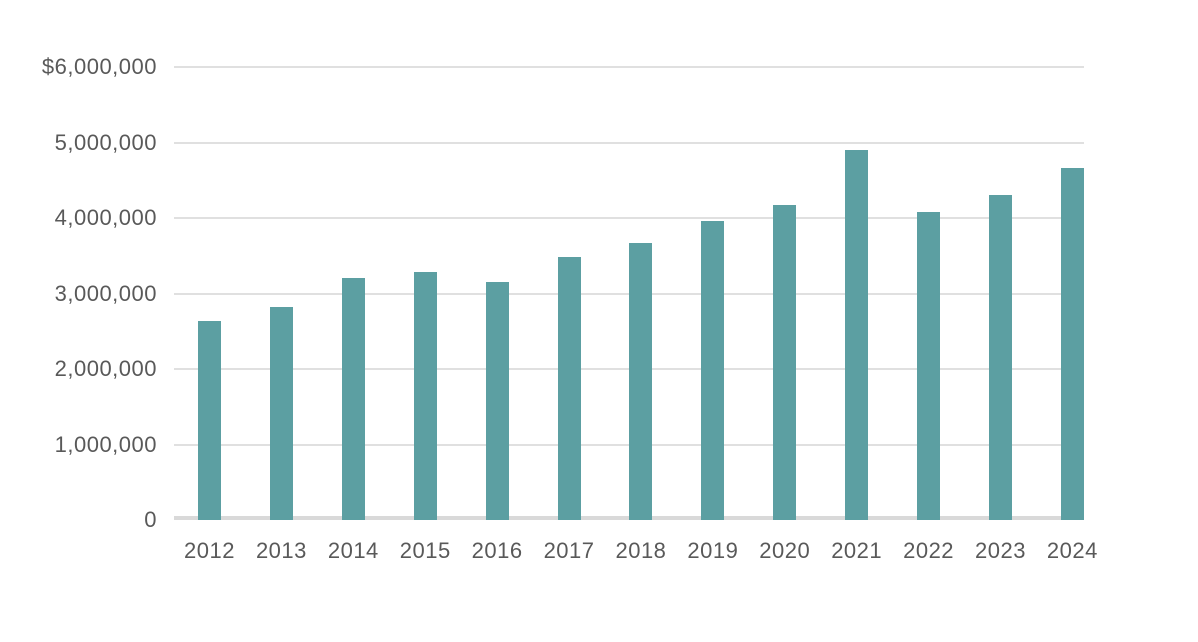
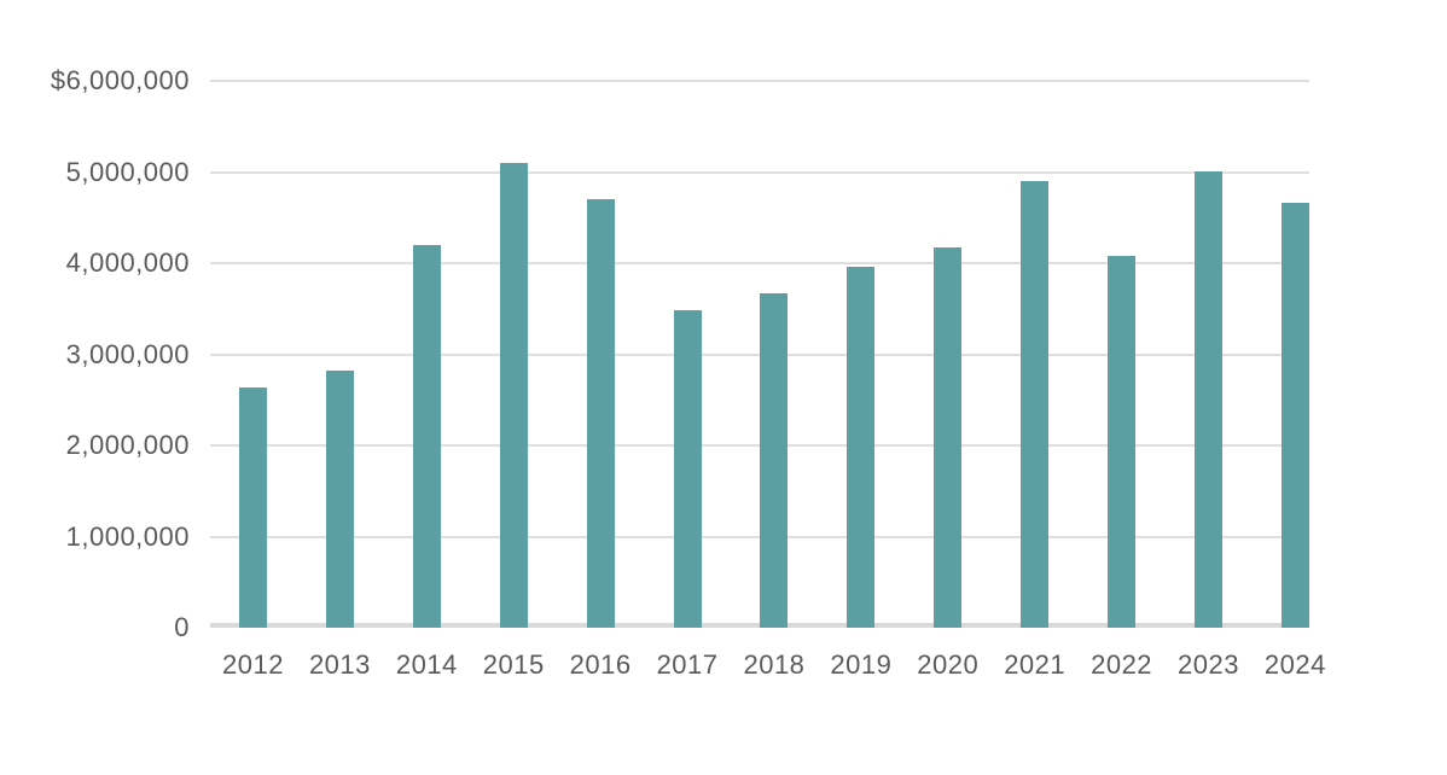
2014: $3200000 -> $4200000
2015: $3300000 -> $5100000
2016: $3200000 -> $4700000
2023: $4300000 -> $5000000
